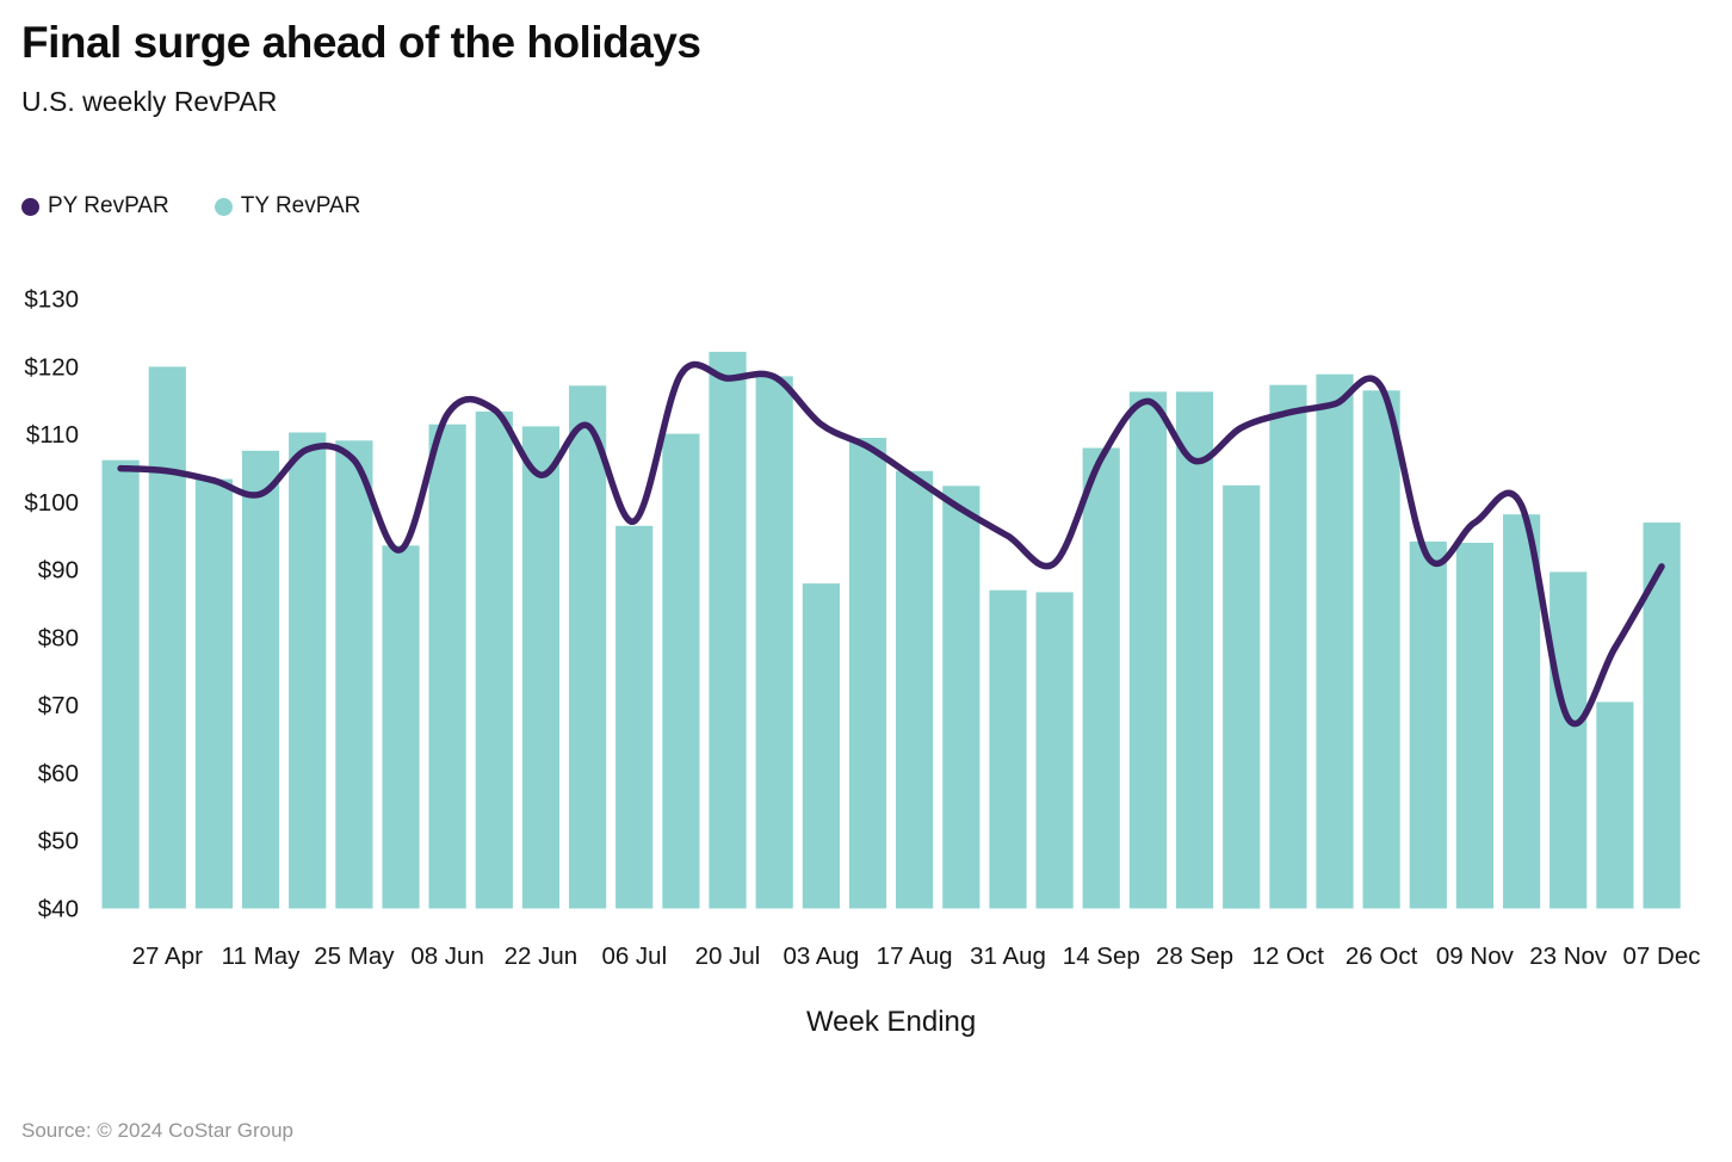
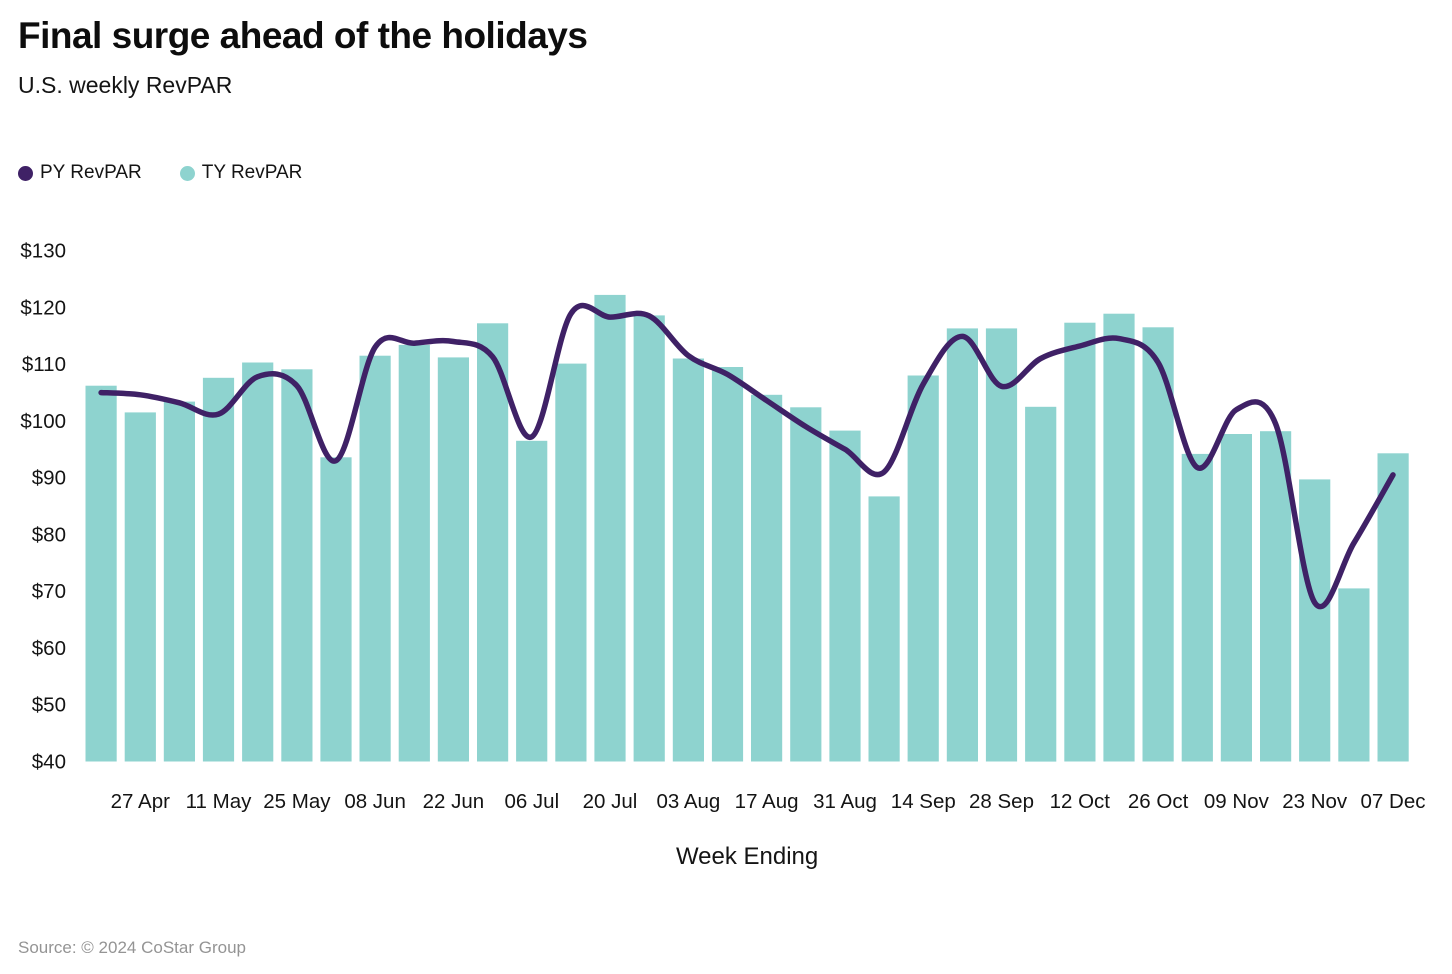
TY RevPAR/27 Apr: $120 -> $102
PY RevPAR/22 Jun: $104 -> $114
TY RevPAR/03 Aug: $88 -> $111
TY RevPAR/31 Aug: $87 -> $98
PY RevPAR/26 Oct: $117 -> $110
TY RevPAR/09 Nov: $94 -> $98
PY RevPAR/09 Nov: $97 -> $102
TY RevPAR/07 Dec: $97 -> $94
